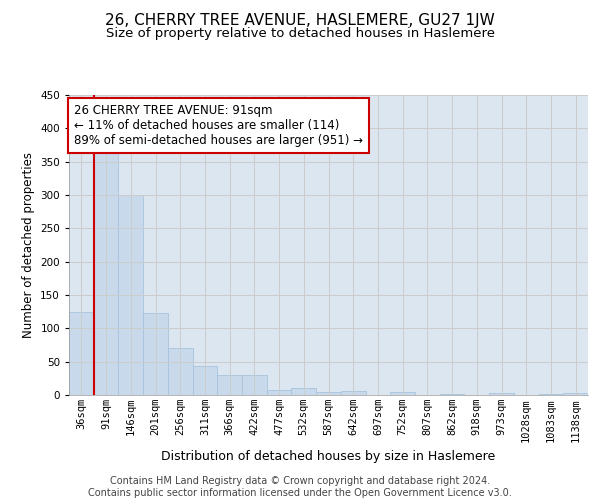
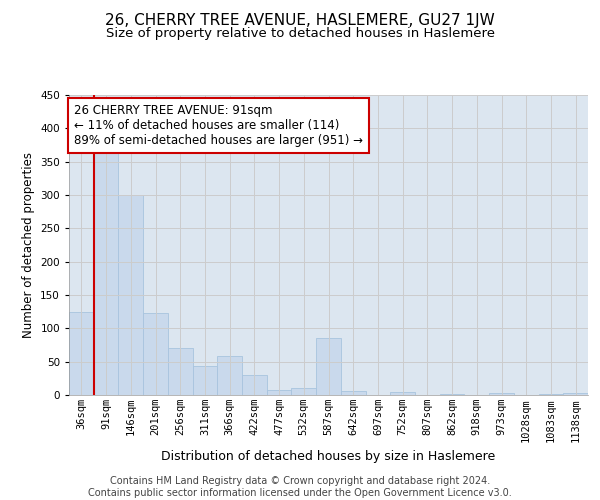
366sqm: 30 -> 58
587sqm: 5 -> 86
